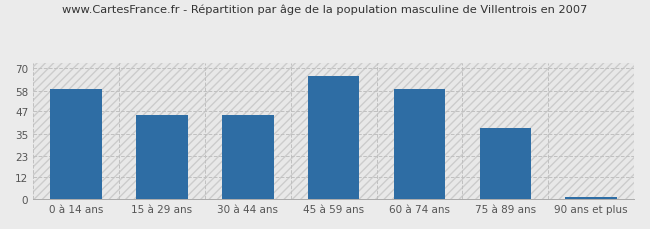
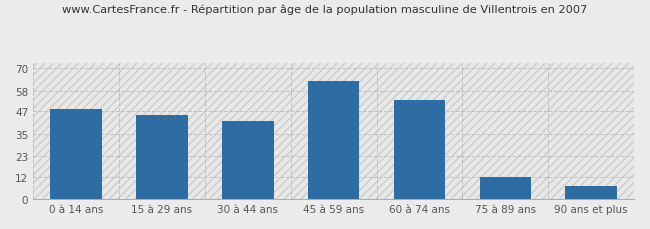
0 à 14 ans: 59 -> 48
30 à 44 ans: 45 -> 42
45 à 59 ans: 66 -> 63
60 à 74 ans: 59 -> 53
75 à 89 ans: 38 -> 12
90 ans et plus: 1 -> 7
